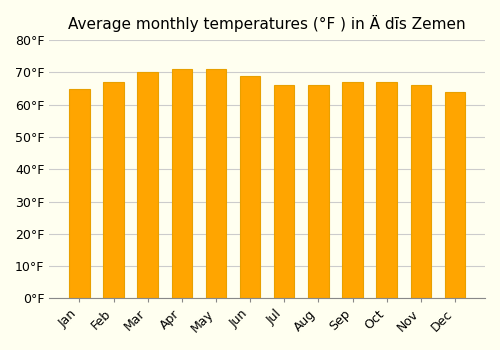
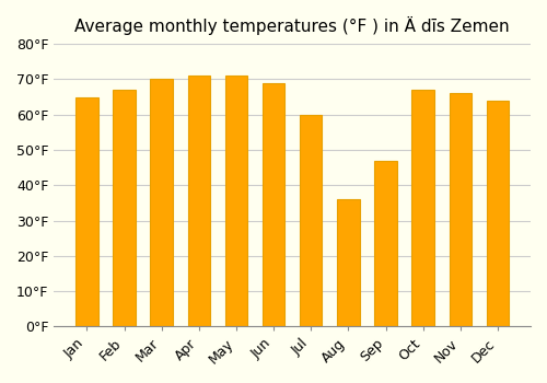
Jul: 66°F -> 60°F
Aug: 66°F -> 36°F
Sep: 67°F -> 47°F
